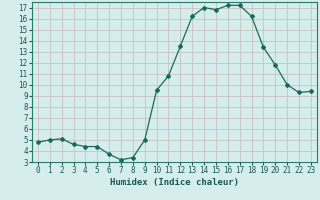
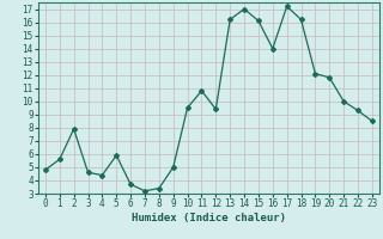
1: 5.0 -> 5.6
2: 5.1 -> 7.9
5: 4.4 -> 5.9
12: 13.5 -> 9.4
15: 16.8 -> 16.1
16: 17.2 -> 14.0
19: 13.4 -> 12.1
23: 9.4 -> 8.5
